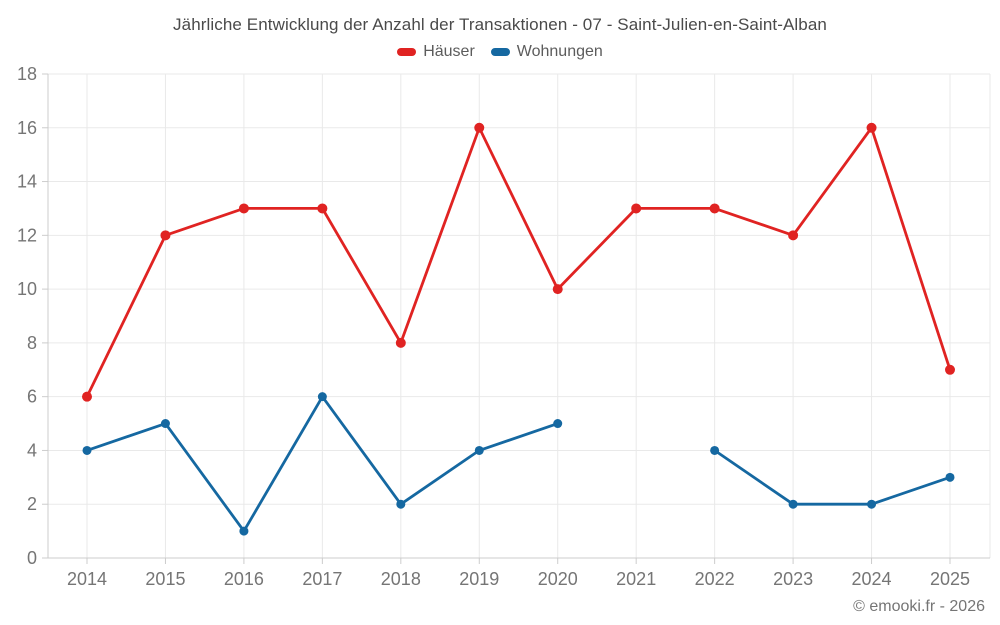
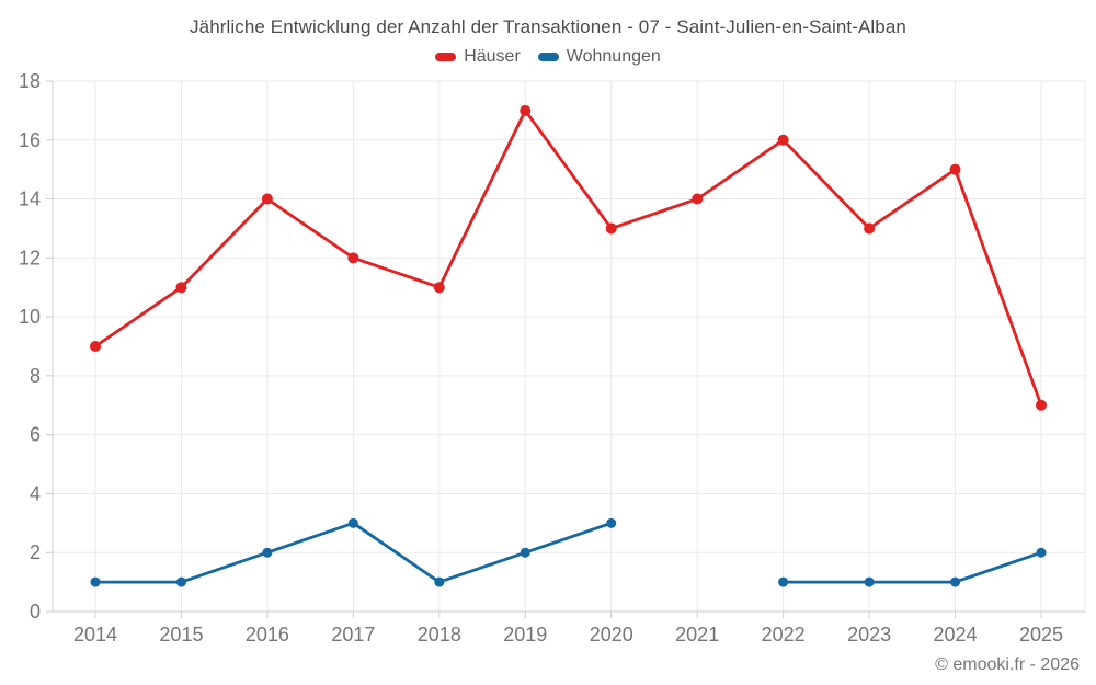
Häuser/2014: 6 -> 9
Wohnungen/2014: 4 -> 1
Häuser/2015: 12 -> 11
Wohnungen/2015: 5 -> 1
Häuser/2016: 13 -> 14
Wohnungen/2016: 1 -> 2
Häuser/2017: 13 -> 12
Wohnungen/2017: 6 -> 3
Häuser/2018: 8 -> 11
Wohnungen/2018: 2 -> 1
Häuser/2019: 16 -> 17
Wohnungen/2019: 4 -> 2
Häuser/2020: 10 -> 13
Wohnungen/2020: 5 -> 3
Häuser/2021: 13 -> 14
Häuser/2022: 13 -> 16
Wohnungen/2022: 4 -> 1
Häuser/2023: 12 -> 13
Wohnungen/2023: 2 -> 1
Häuser/2024: 16 -> 15
Wohnungen/2024: 2 -> 1
Wohnungen/2025: 3 -> 2
